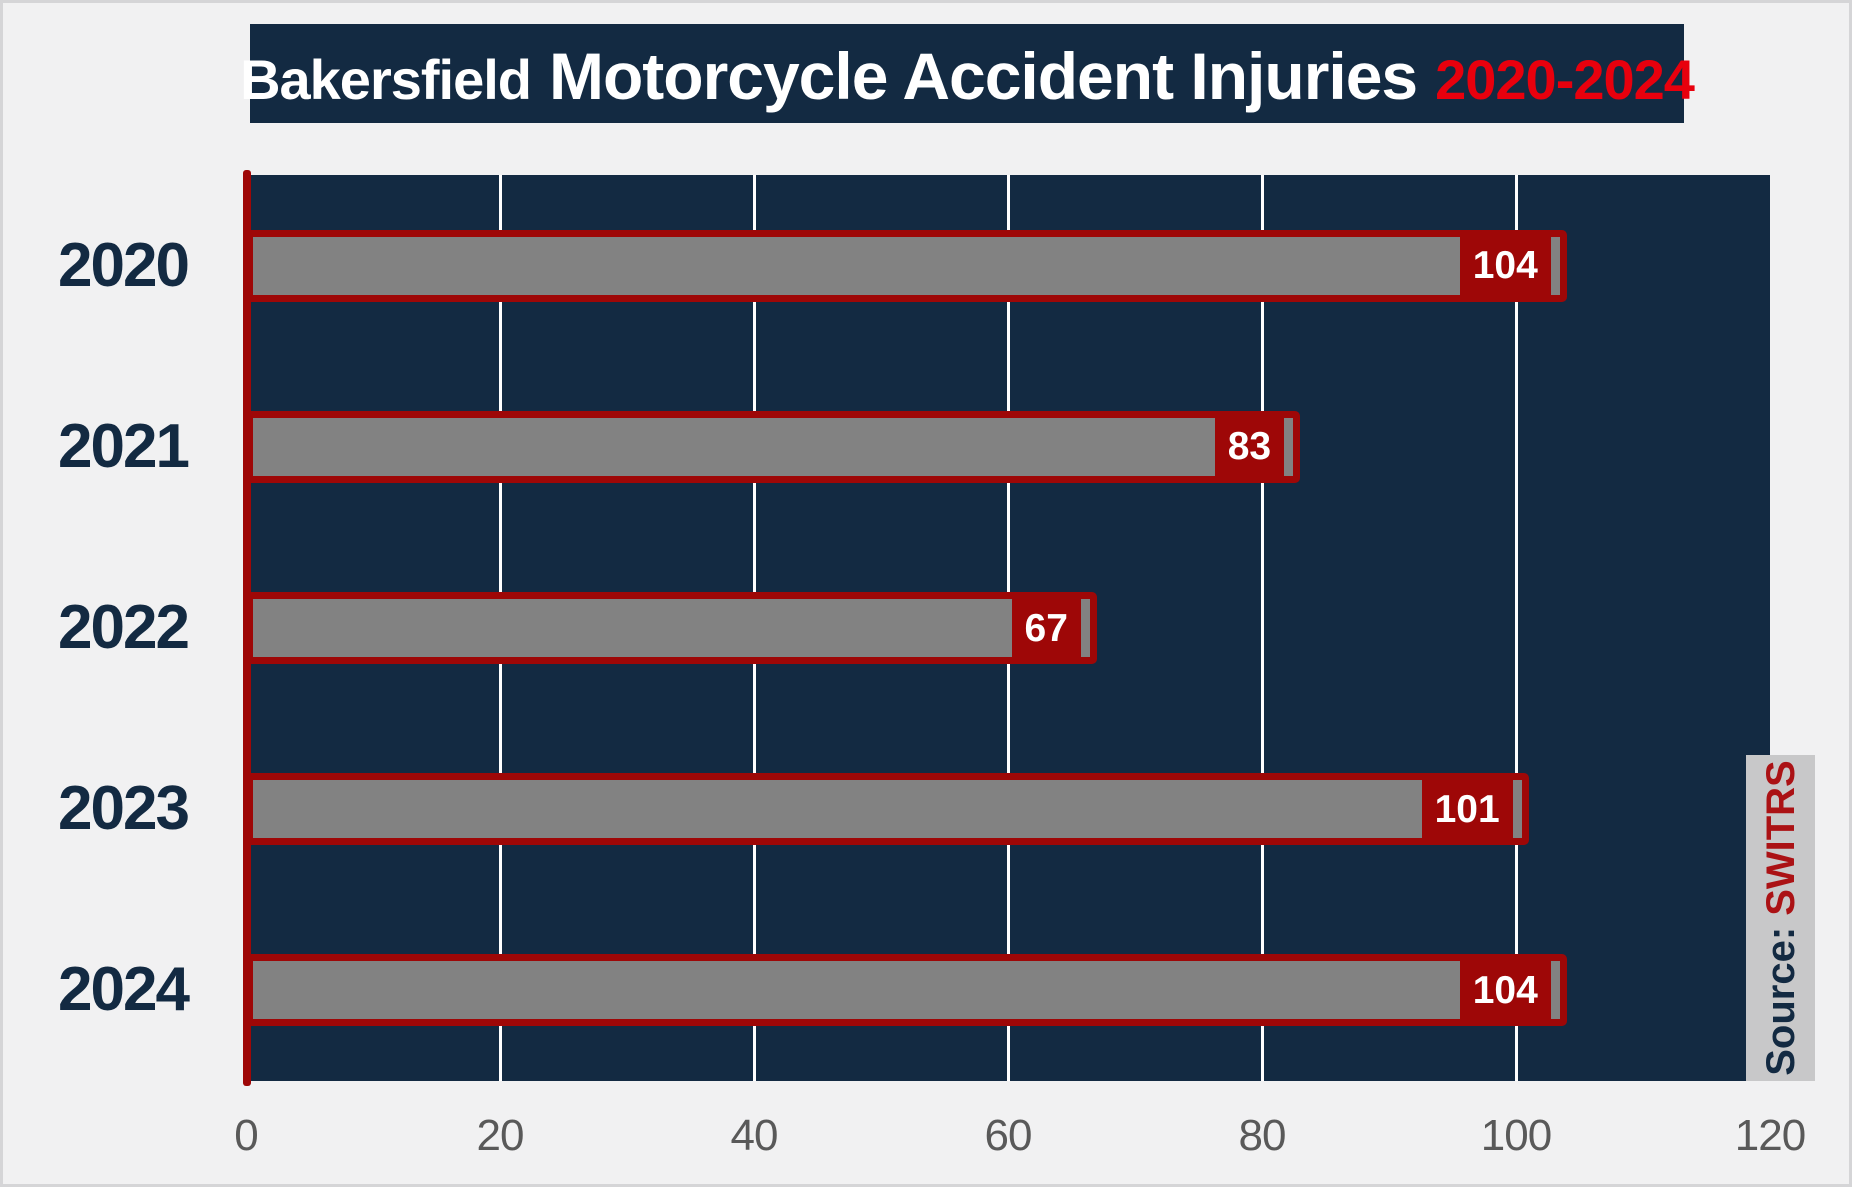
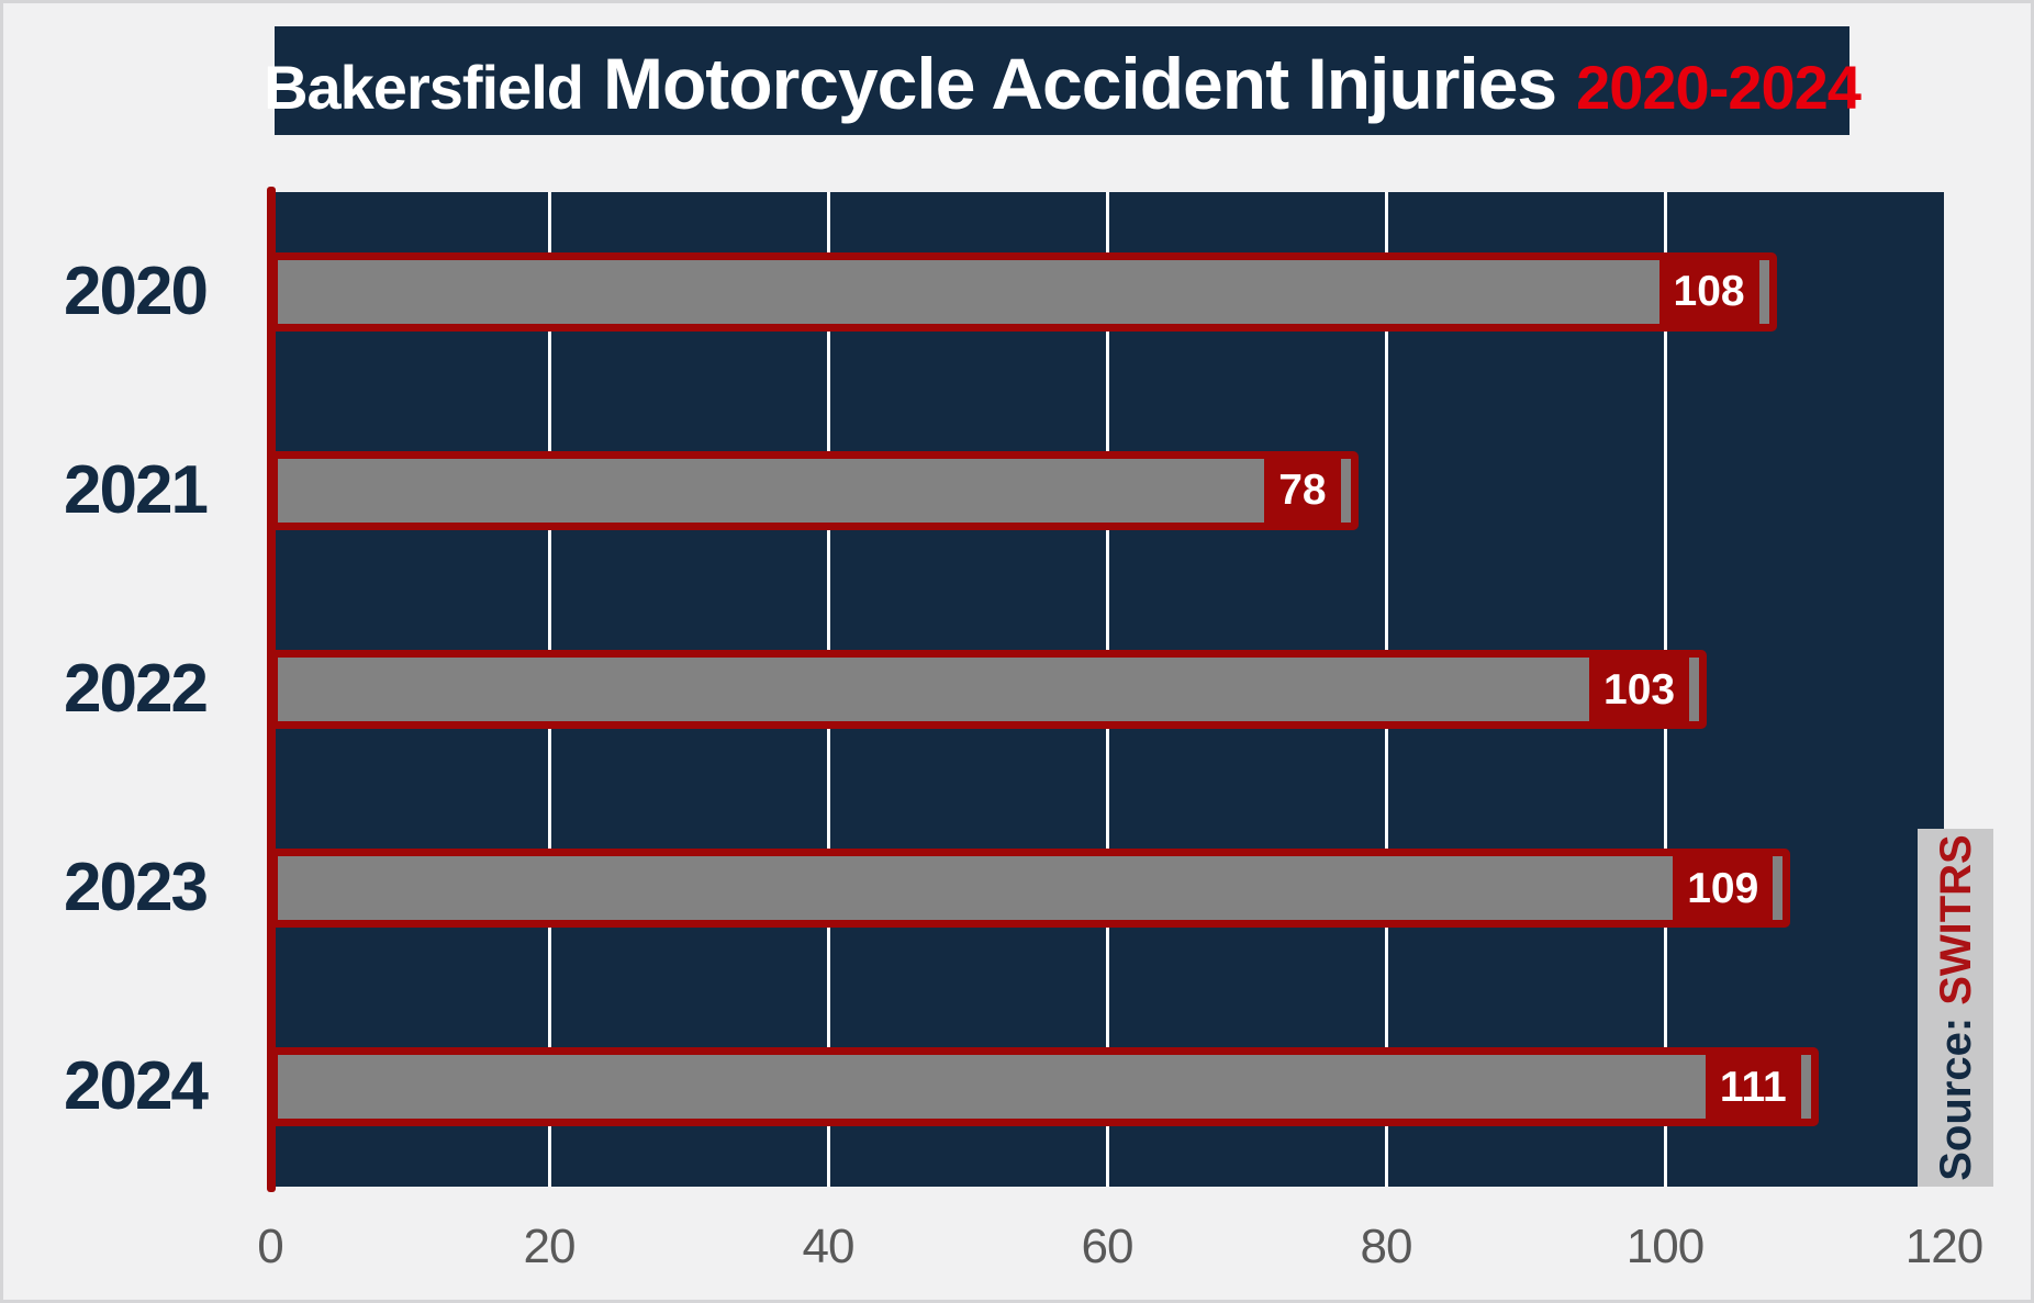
2020: 104 -> 108
2021: 83 -> 78
2022: 67 -> 103
2023: 101 -> 109
2024: 104 -> 111
